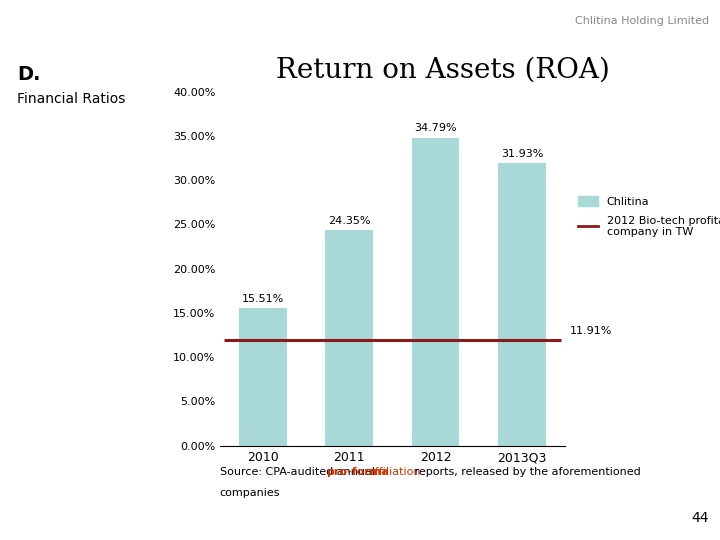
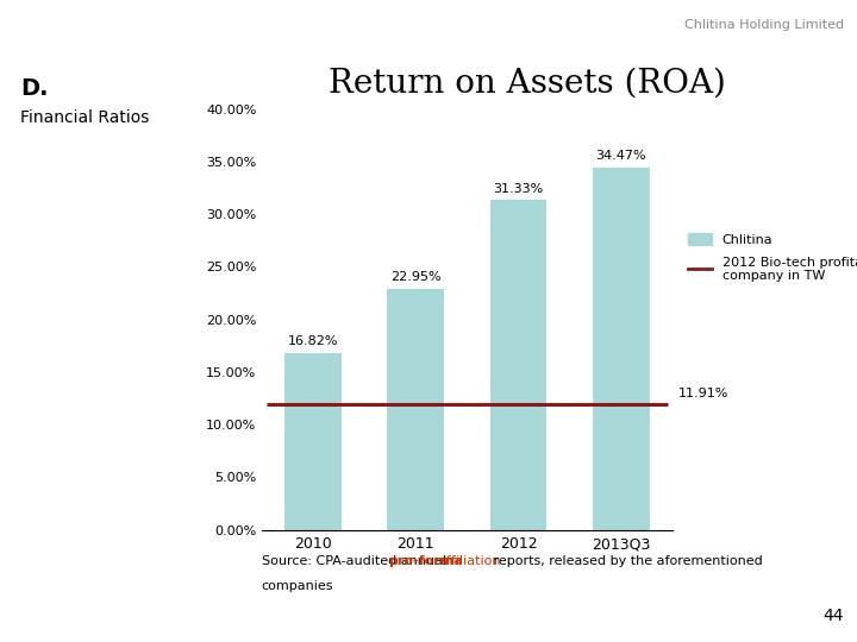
2010: 15.51% -> 16.82%
2011: 24.35% -> 22.95%
2012: 34.79% -> 31.33%
2013Q3: 31.93% -> 34.47%
